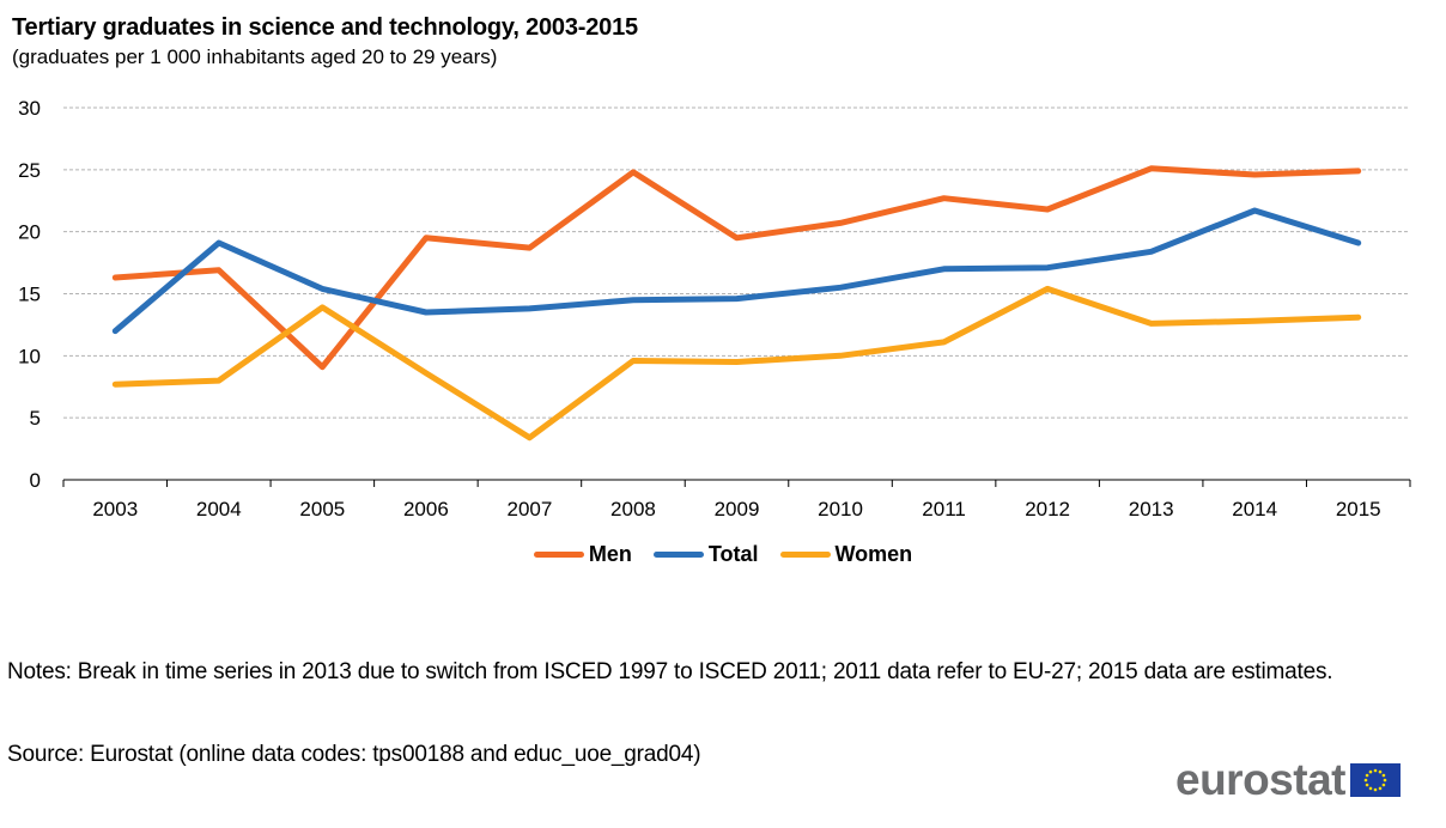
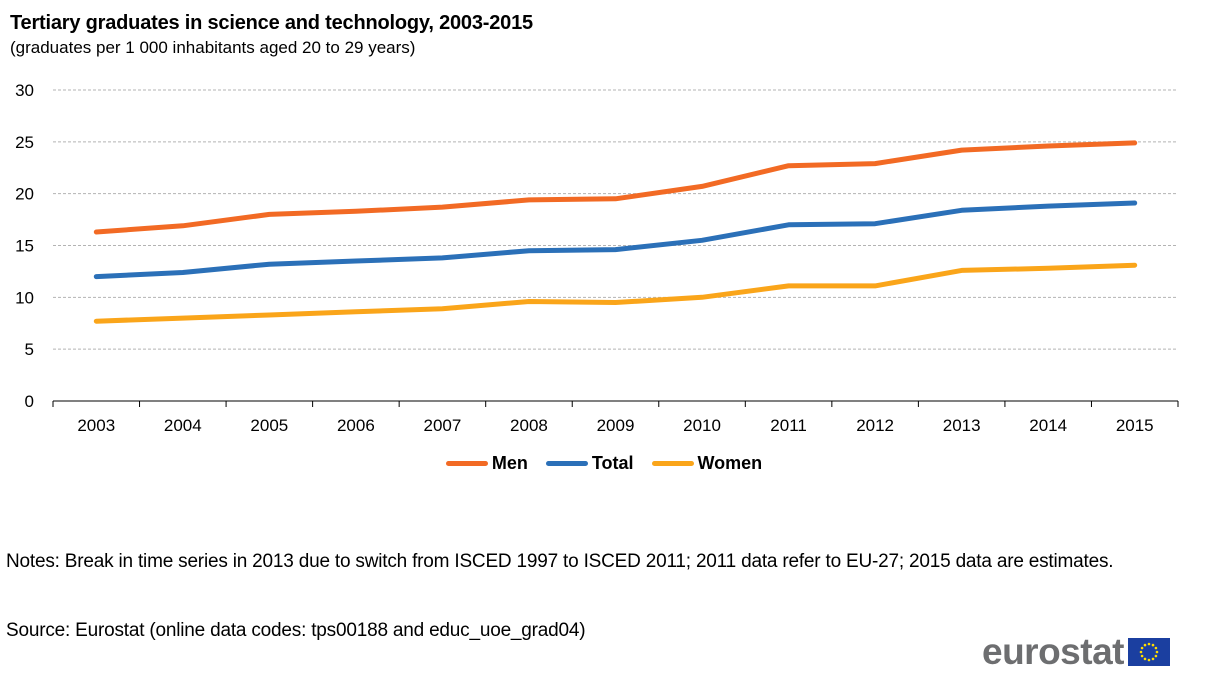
Total/2004: 19.1 -> 12.4
Men/2005: 9.1 -> 18.0
Total/2005: 15.4 -> 13.2
Women/2005: 13.9 -> 8.3
Men/2006: 19.5 -> 18.3
Women/2007: 3.4 -> 8.9
Men/2008: 24.8 -> 19.4
Men/2012: 21.8 -> 22.9
Women/2012: 15.4 -> 11.1
Men/2013: 25.1 -> 24.2
Total/2014: 21.7 -> 18.8
